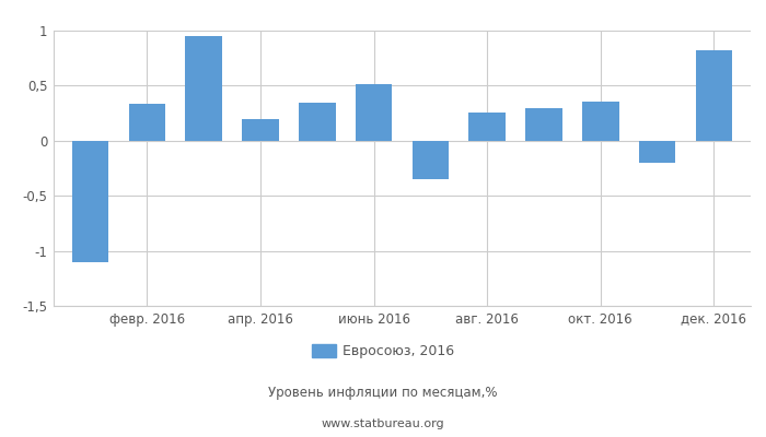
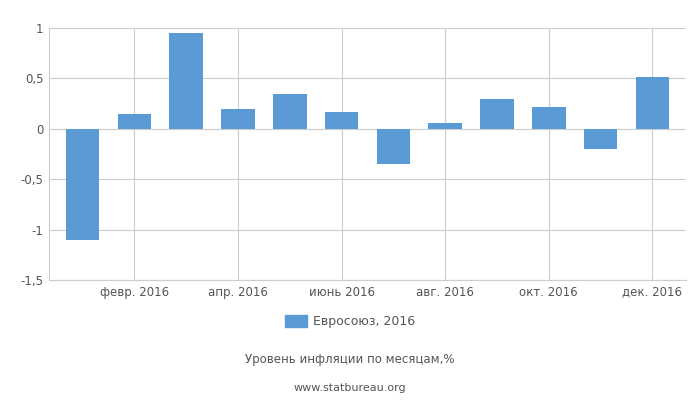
февр. 2016: 0,34 -> 0,15
июнь 2016: 0,51 -> 0,17
авг. 2016: 0,26 -> 0,06
окт. 2016: 0,36 -> 0,22
дек. 2016: 0,82 -> 0,51
